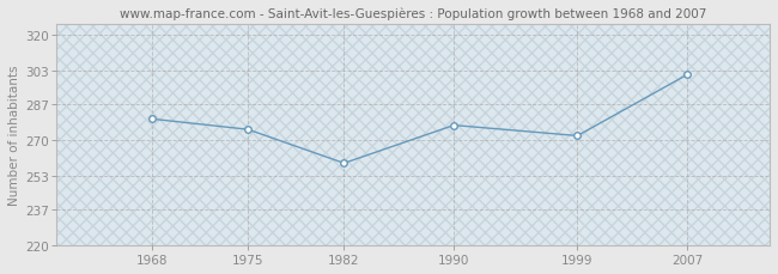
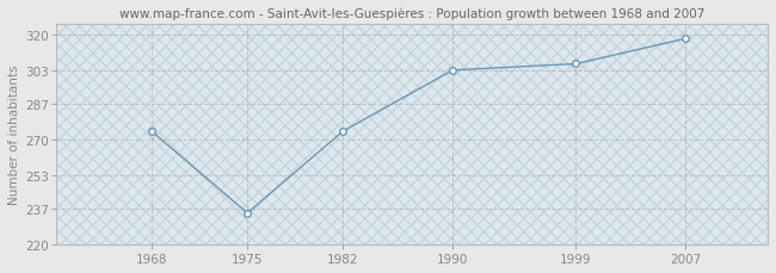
1968: 280 -> 274
1975: 275 -> 235
1982: 259 -> 274
1990: 277 -> 303
1999: 272 -> 306
2007: 301 -> 318
